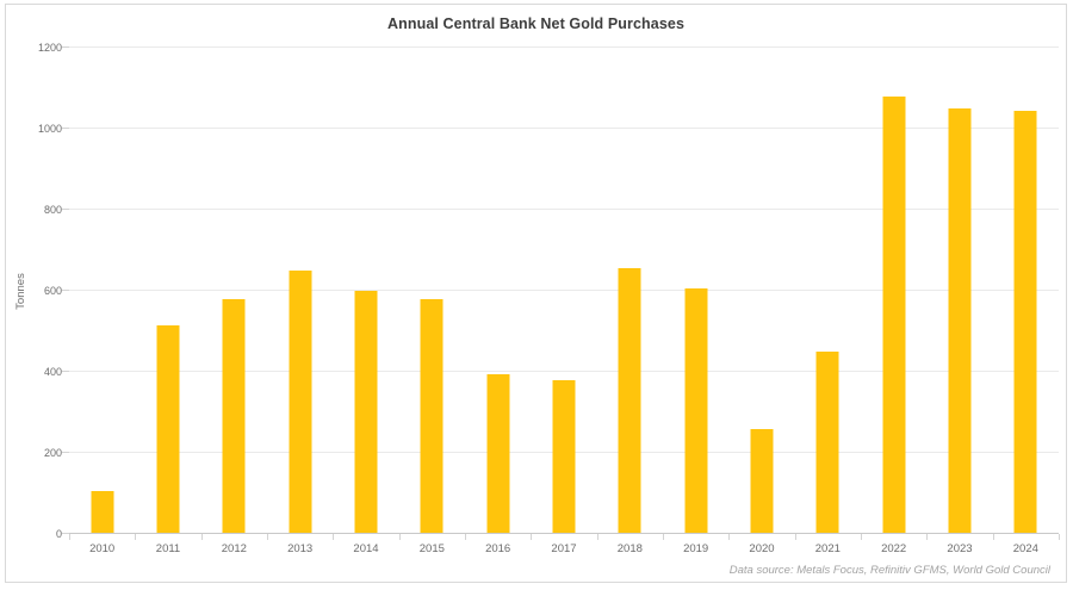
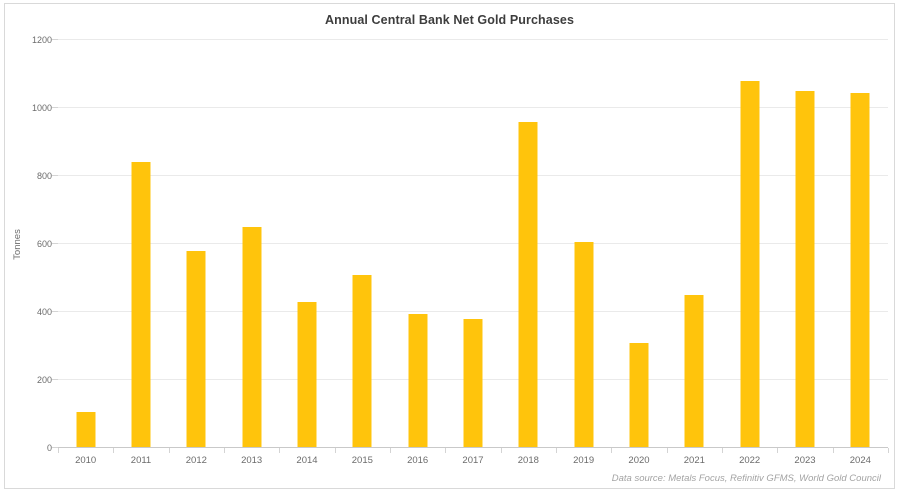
2011: 520 -> 840
2014: 600 -> 430
2015: 580 -> 510
2018: 660 -> 960
2020: 260 -> 310
